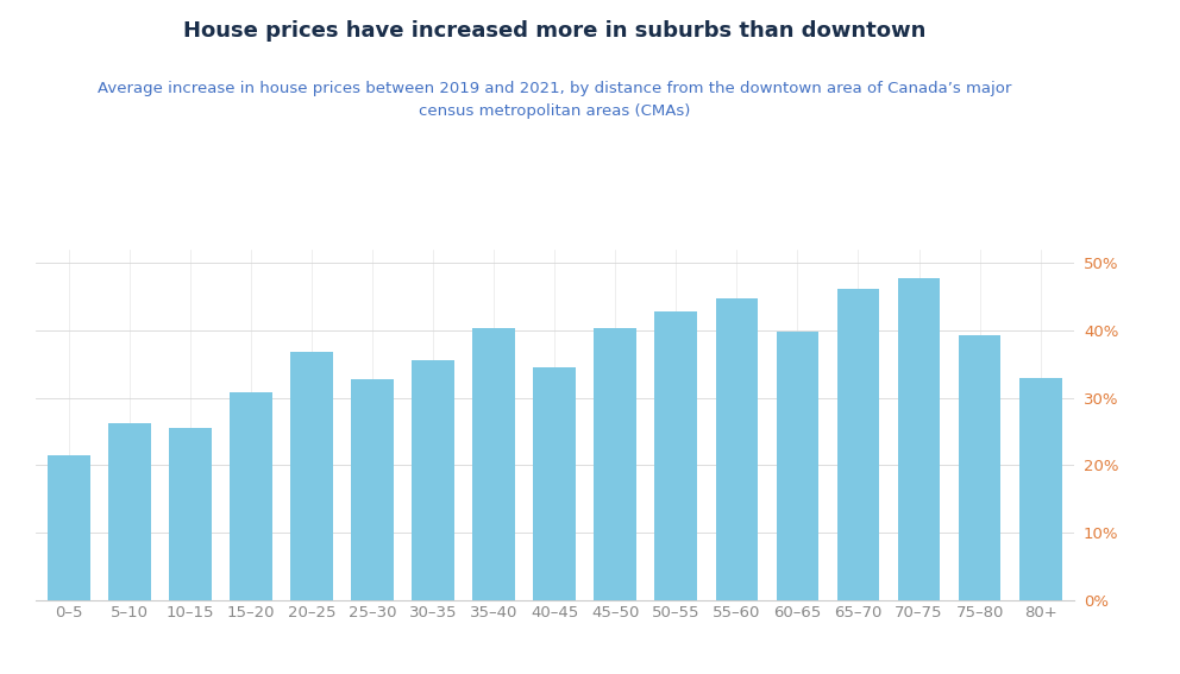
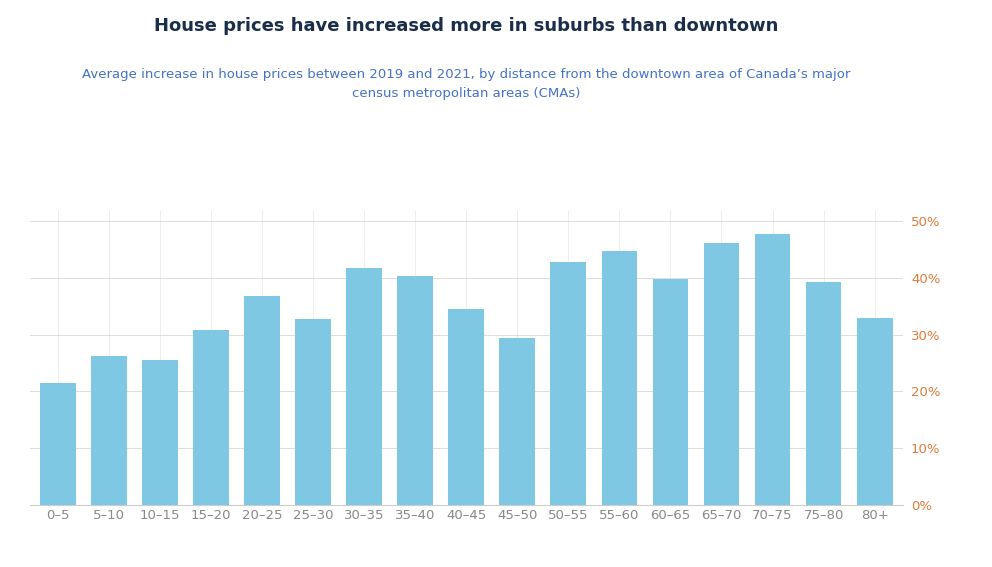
30–35: 35.5% -> 41.8%
45–50: 40.3% -> 29.4%
